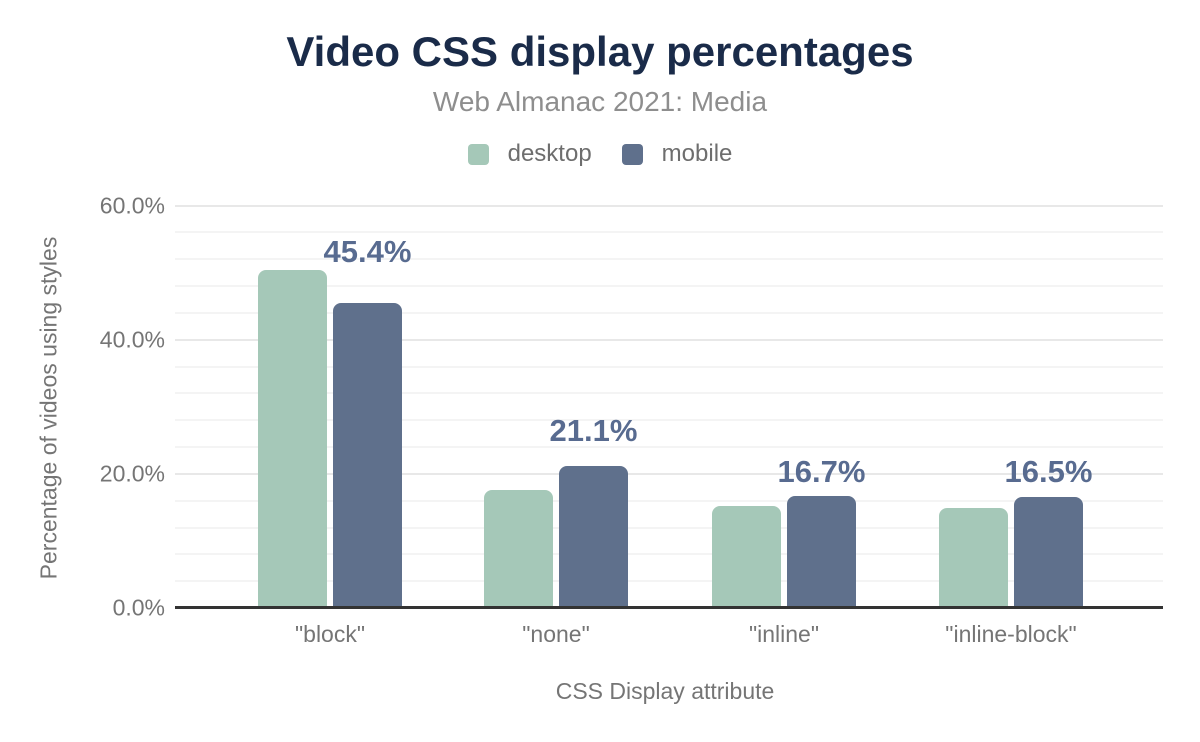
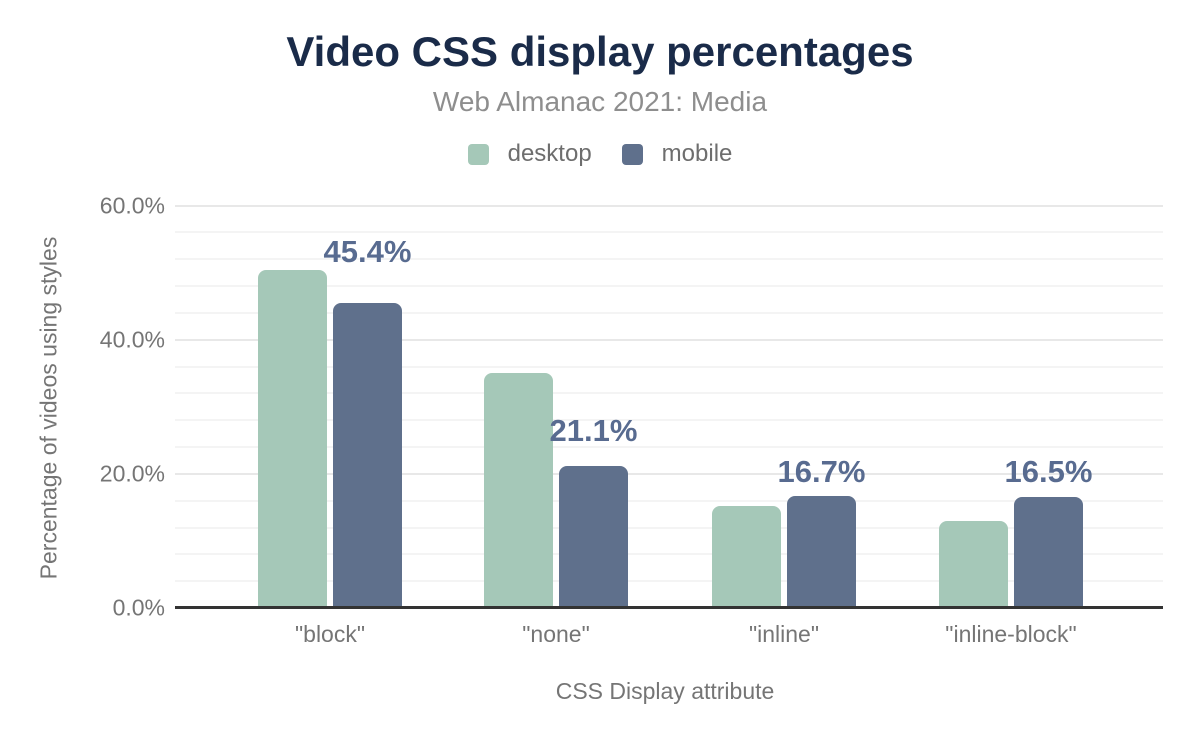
desktop/"none": 18% -> 35%
desktop/"inline-block": 15% -> 13%
